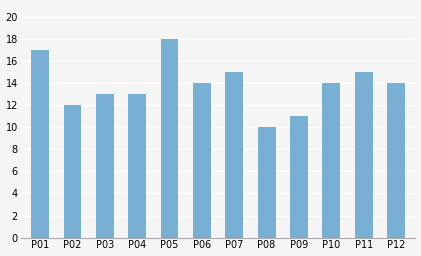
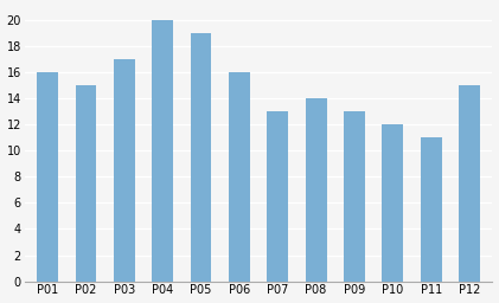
P01: 17 -> 16
P02: 12 -> 15
P03: 13 -> 17
P04: 13 -> 20
P05: 18 -> 19
P06: 14 -> 16
P07: 15 -> 13
P08: 10 -> 14
P09: 11 -> 13
P10: 14 -> 12
P11: 15 -> 11
P12: 14 -> 15
